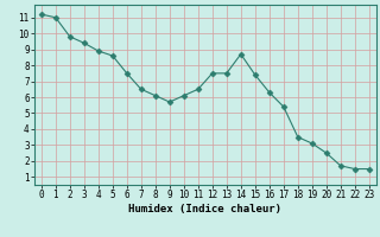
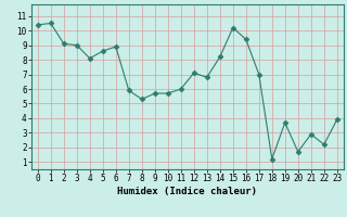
0: 11.2 -> 10.4
1: 11.0 -> 10.5
2: 9.8 -> 9.1
3: 9.4 -> 9.0
4: 8.9 -> 8.1
6: 7.5 -> 8.9
7: 6.5 -> 5.9
8: 6.1 -> 5.3
10: 6.1 -> 5.7
11: 6.5 -> 6.0
12: 7.5 -> 7.1
13: 7.5 -> 6.8
14: 8.7 -> 8.2
15: 7.4 -> 10.2
16: 6.3 -> 9.4
17: 5.4 -> 7.0
18: 3.5 -> 1.2
19: 3.1 -> 3.7
20: 2.5 -> 1.7
21: 1.7 -> 2.9
22: 1.5 -> 2.2
23: 1.5 -> 3.9
